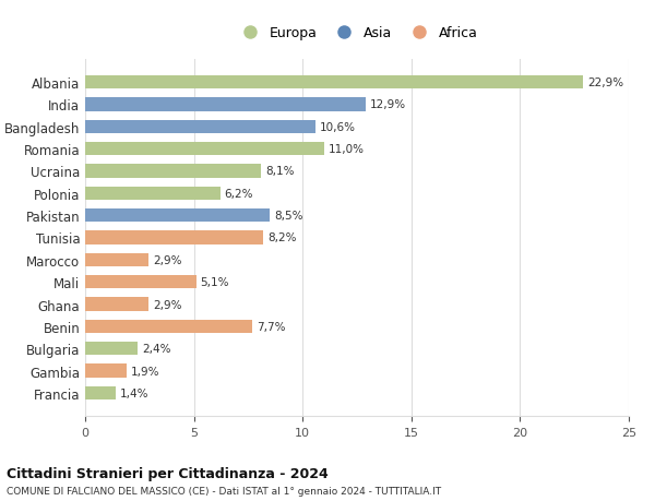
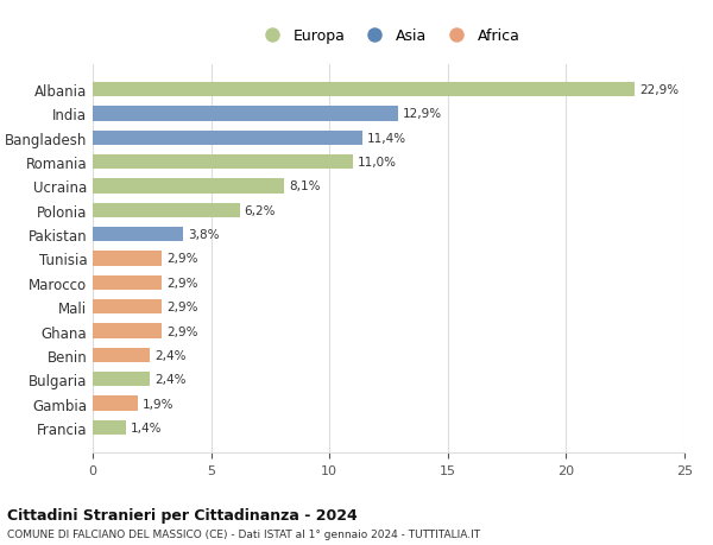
Bangladesh: 10,6% -> 11,4%
Pakistan: 8,5% -> 3,8%
Tunisia: 8,2% -> 2,9%
Mali: 5,1% -> 2,9%
Benin: 7,7% -> 2,4%
